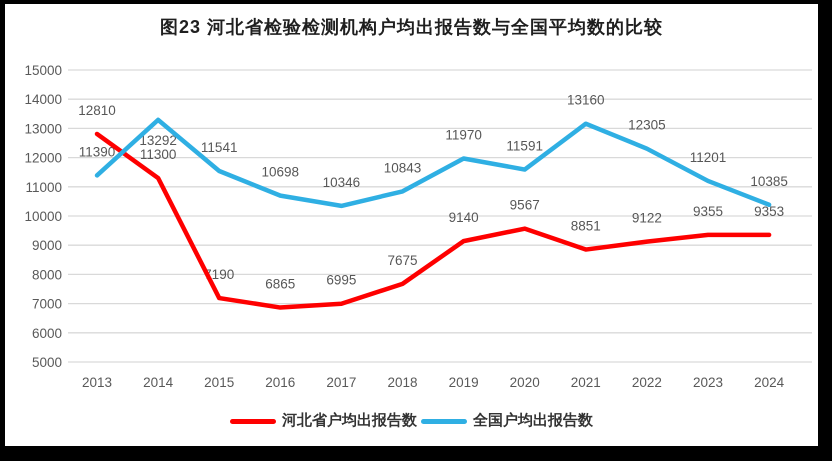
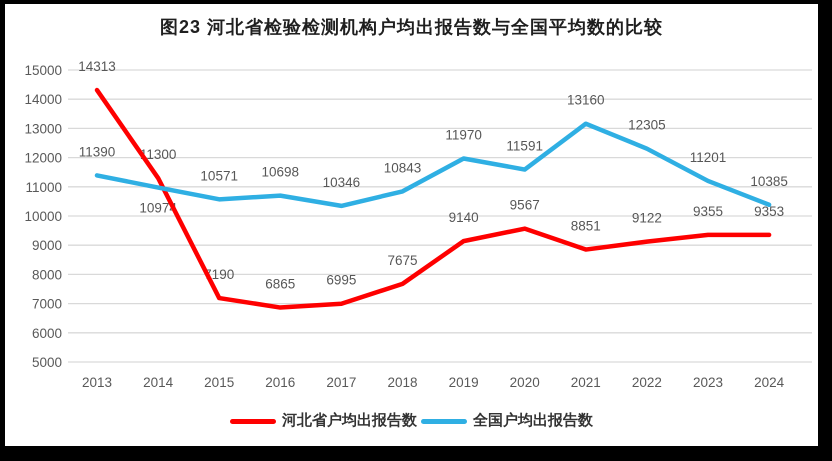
河北省户均出报告数/2013: 12810 -> 14313
全国户均出报告数/2014: 13292 -> 10974
全国户均出报告数/2015: 11541 -> 10571
